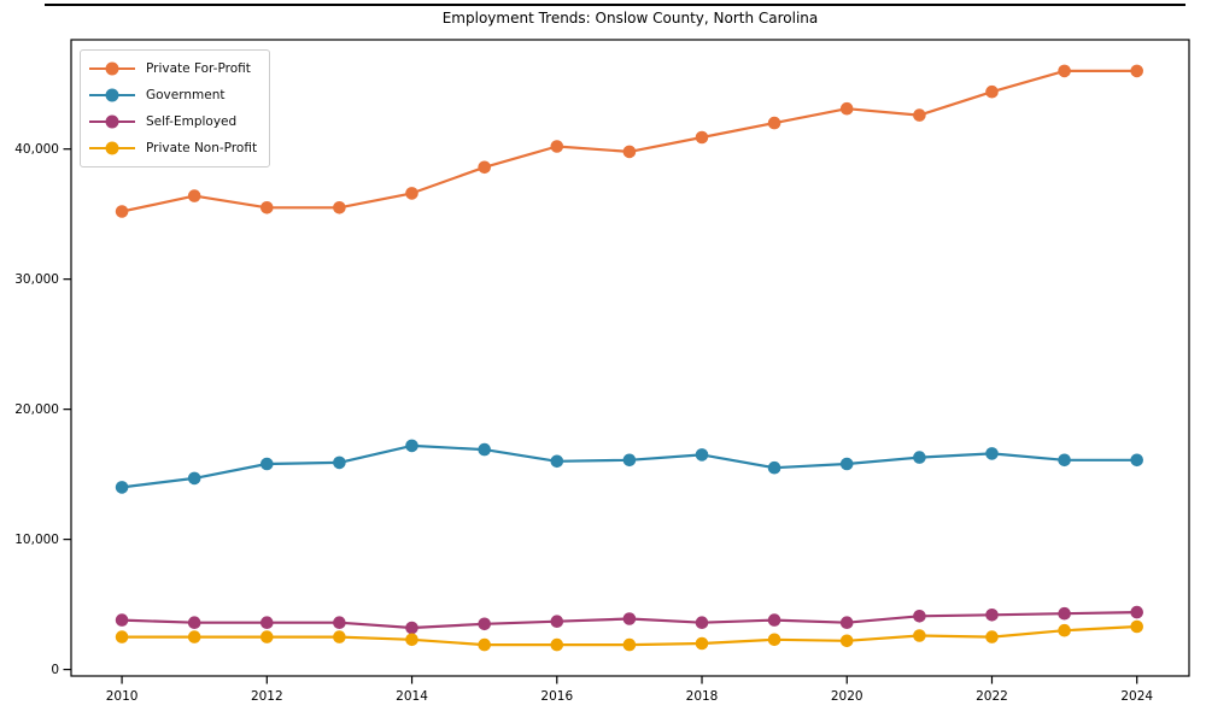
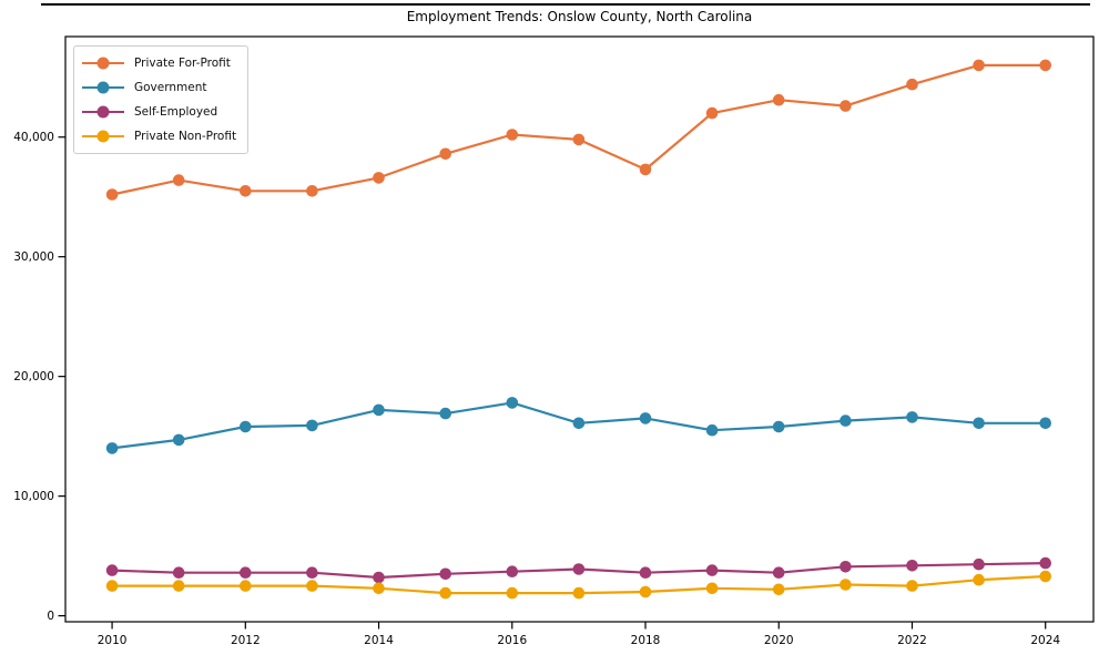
Government/2016: 16000 -> 17800
Private For-Profit/2018: 40900 -> 37300
